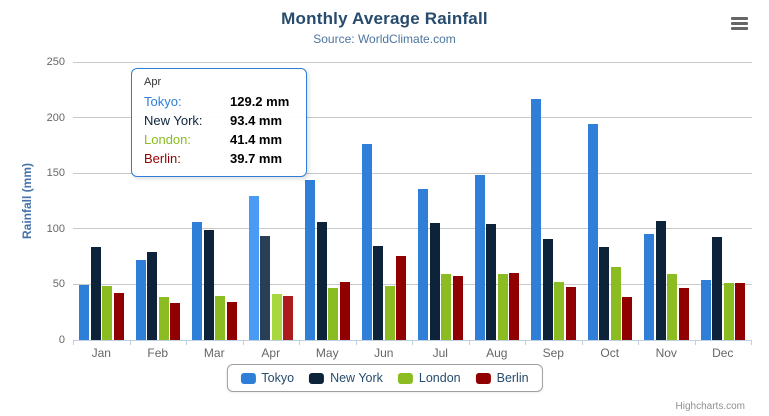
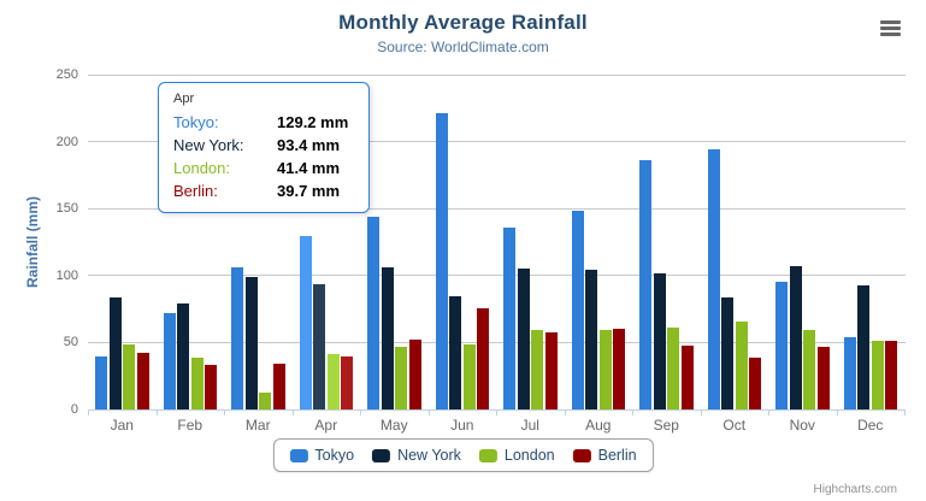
Tokyo/Jan: 50 -> 40
London/Mar: 39 -> 13
Tokyo/Jun: 176 -> 221
Tokyo/Sep: 216 -> 186
New York/Sep: 91 -> 102
London/Sep: 52 -> 61
